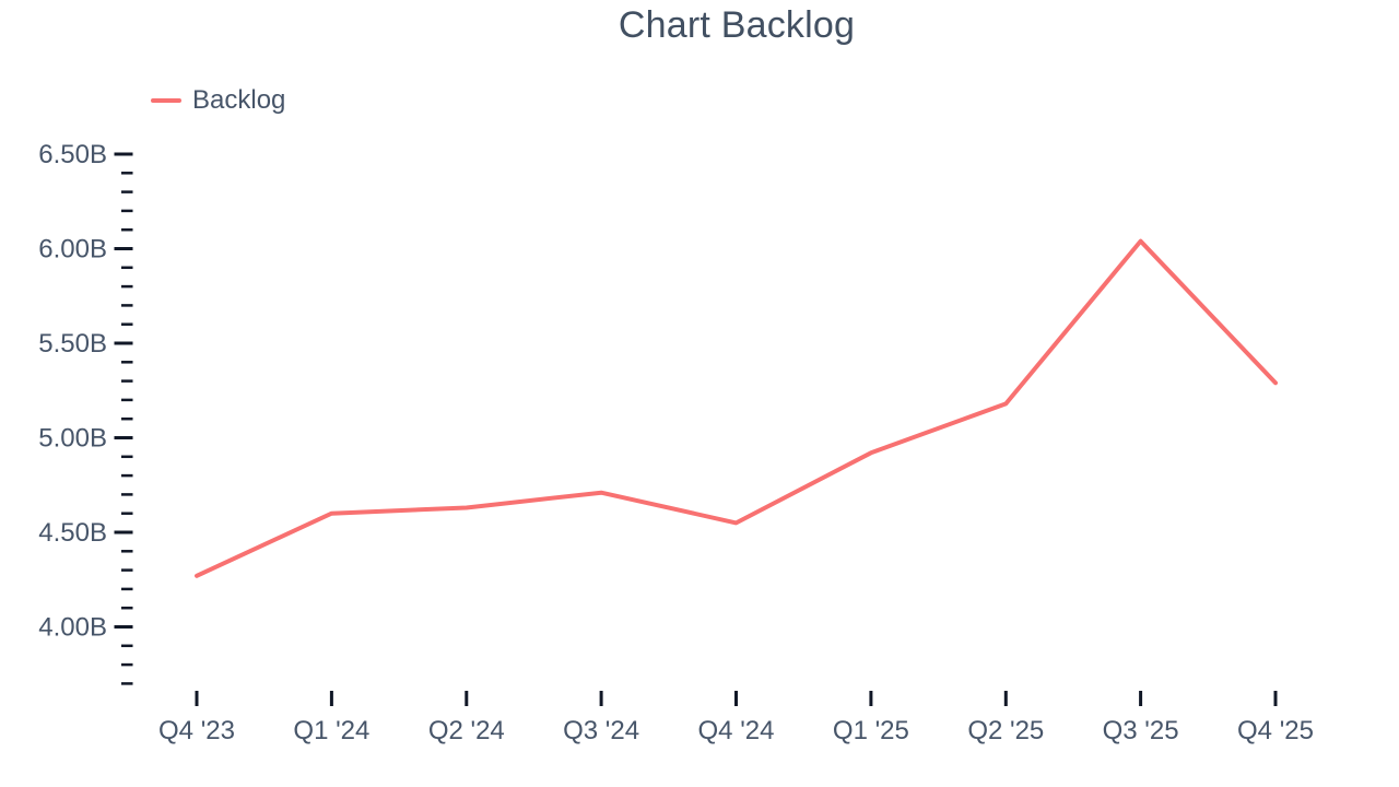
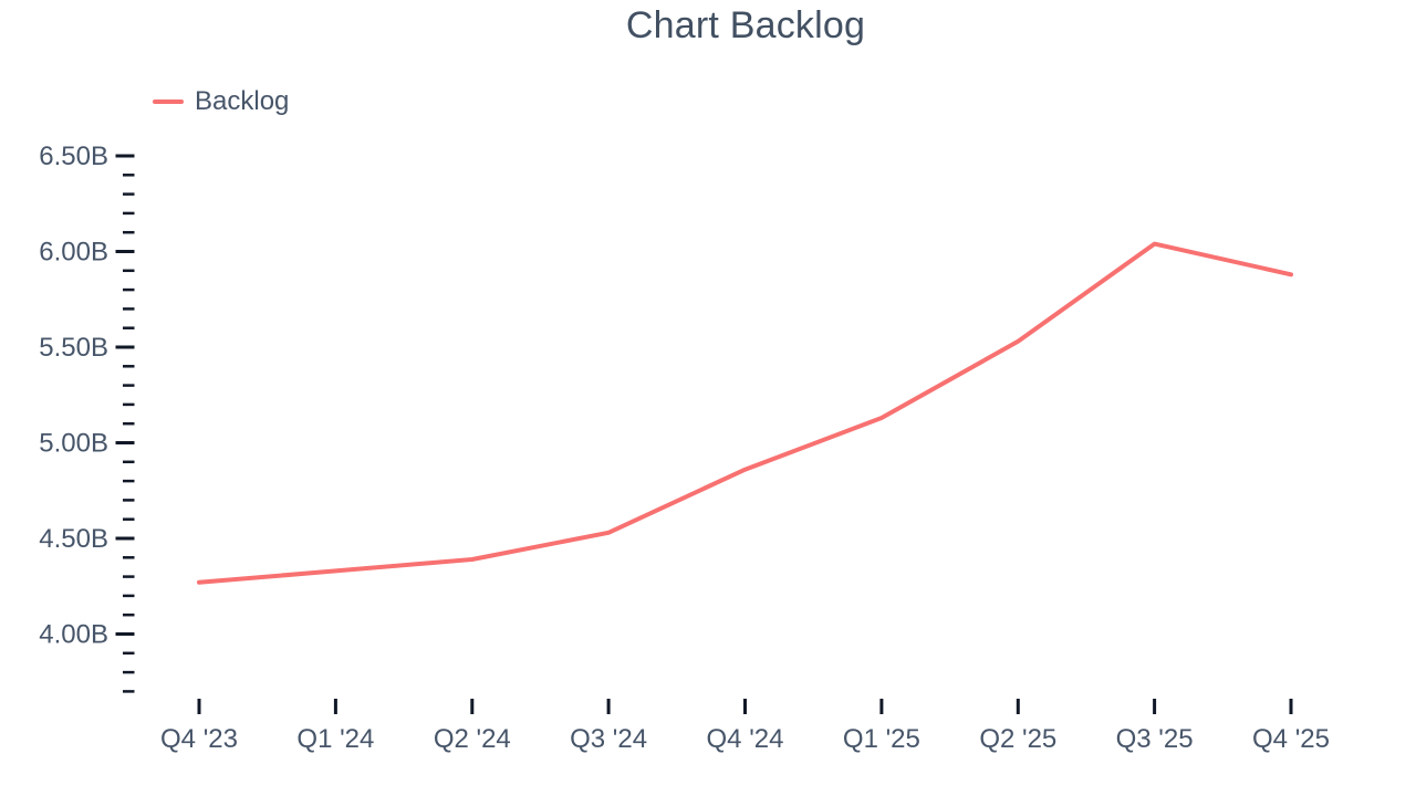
Q1 '24: 4.60B -> 4.33B
Q2 '24: 4.63B -> 4.39B
Q3 '24: 4.71B -> 4.53B
Q4 '24: 4.55B -> 4.86B
Q1 '25: 4.92B -> 5.13B
Q2 '25: 5.18B -> 5.53B
Q4 '25: 5.29B -> 5.88B
